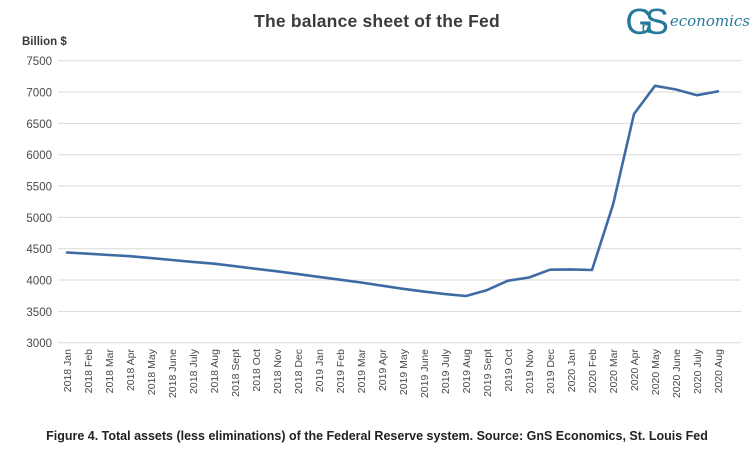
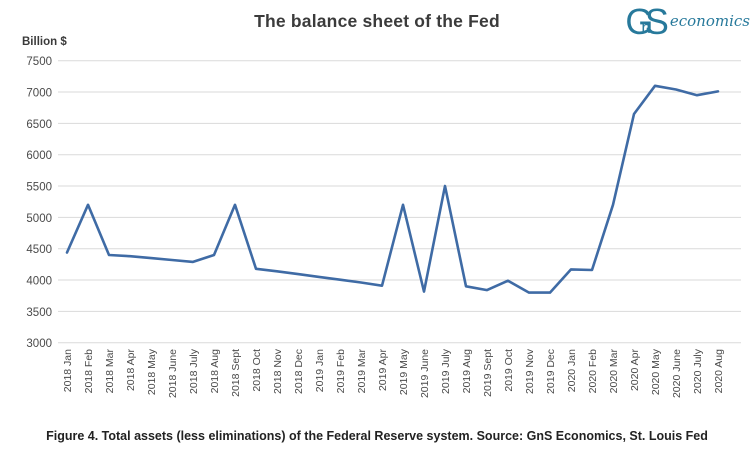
2018 Feb: 4400 -> 5200
2018 Aug: 4300 -> 4400
2018 Sept: 4200 -> 5200
2019 May: 3900 -> 5200
2019 July: 3800 -> 5500
2019 Aug: 3700 -> 3900
2019 Nov: 4000 -> 3800
2019 Dec: 4200 -> 3800
